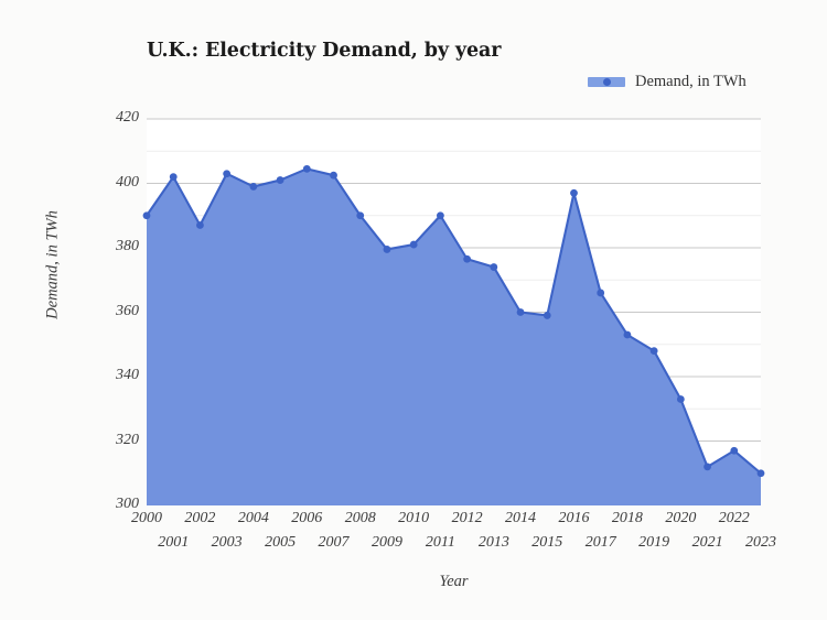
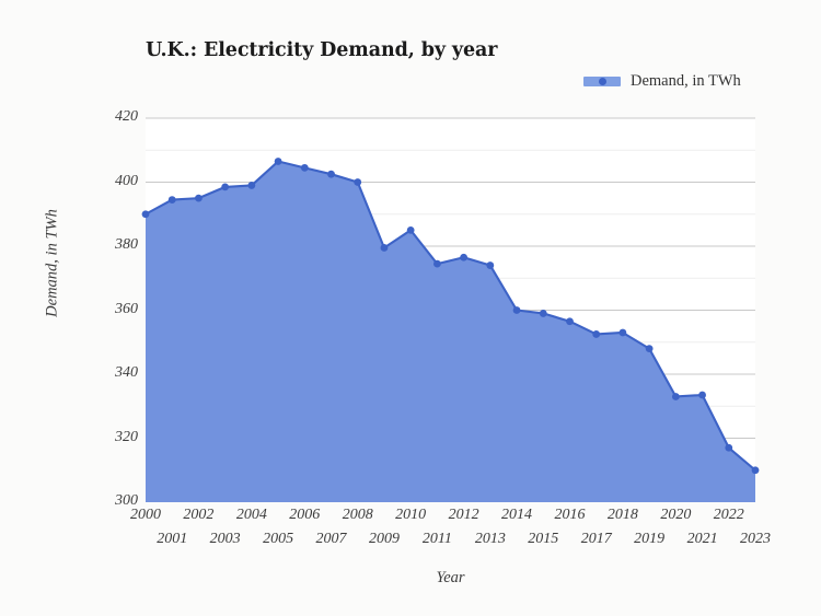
2001: 402 -> 394
2002: 387 -> 395
2003: 403 -> 398
2005: 401 -> 406
2008: 390 -> 400
2010: 381 -> 385
2011: 390 -> 374
2016: 397 -> 356
2017: 366 -> 352
2021: 312 -> 334
